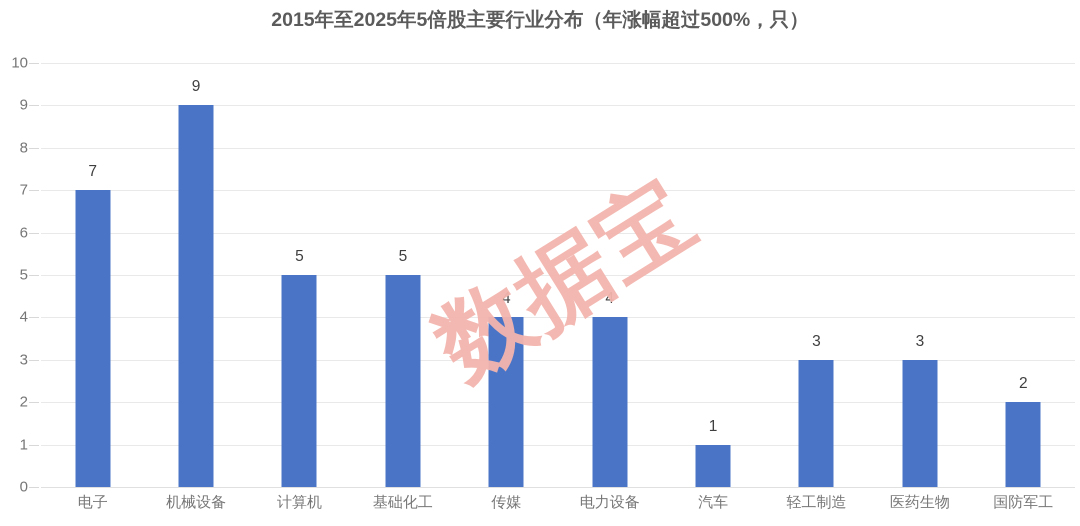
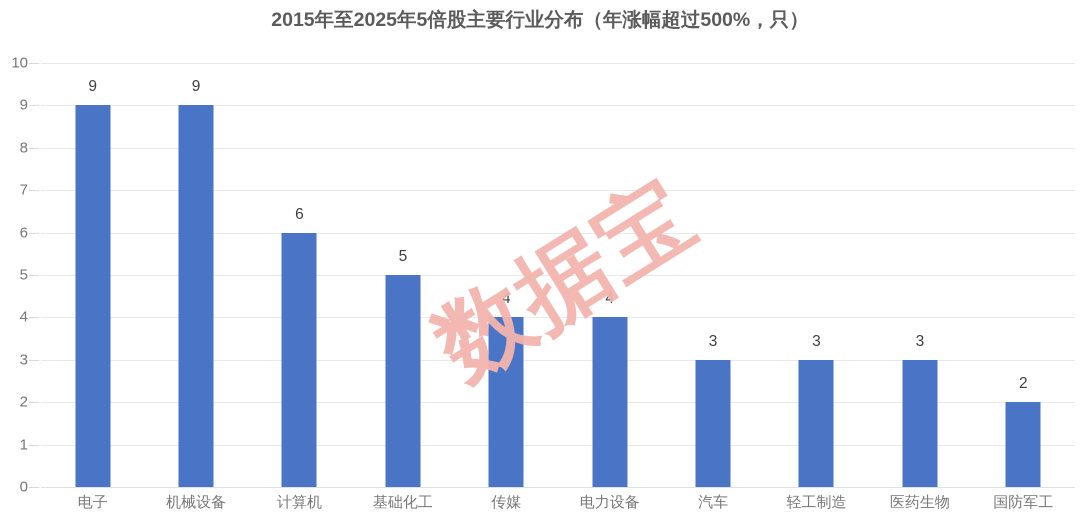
电子: 7 -> 9
计算机: 5 -> 6
汽车: 1 -> 3
